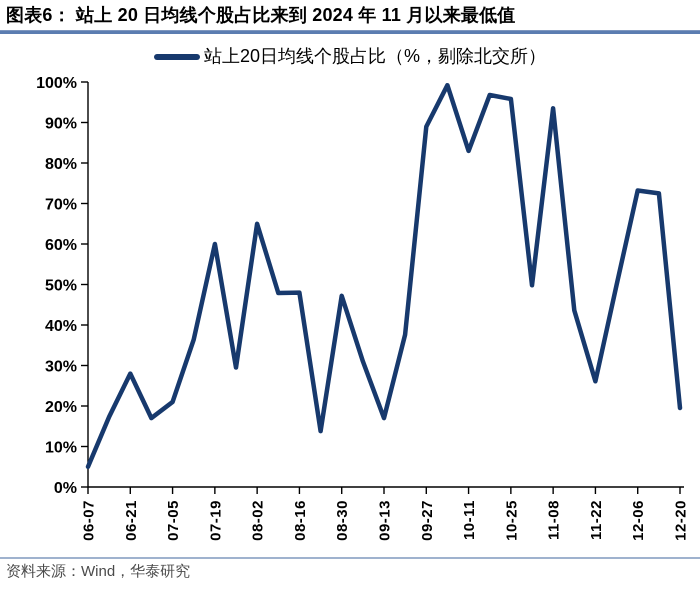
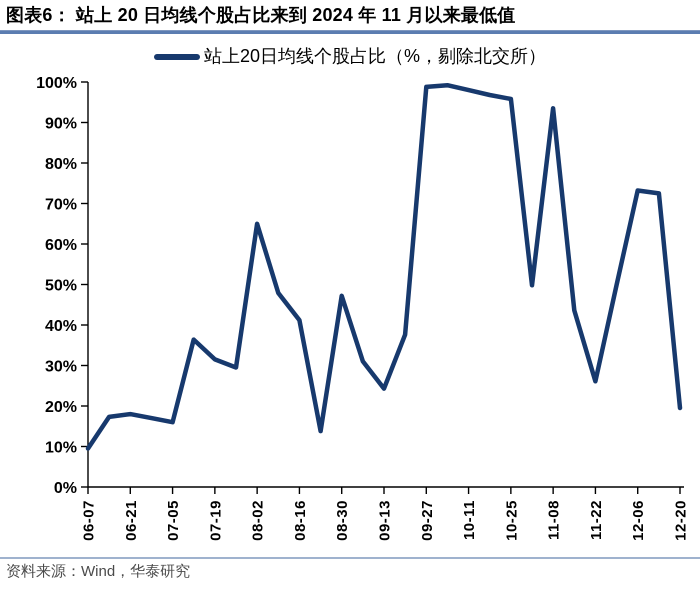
06-07: 5% -> 10%
06-21: 28% -> 18%
07-05: 21% -> 16%
07-19: 60% -> 32%
08-16: 48% -> 41%
09-13: 17% -> 24%
09-27: 89% -> 99%
10-11: 83% -> 98%
